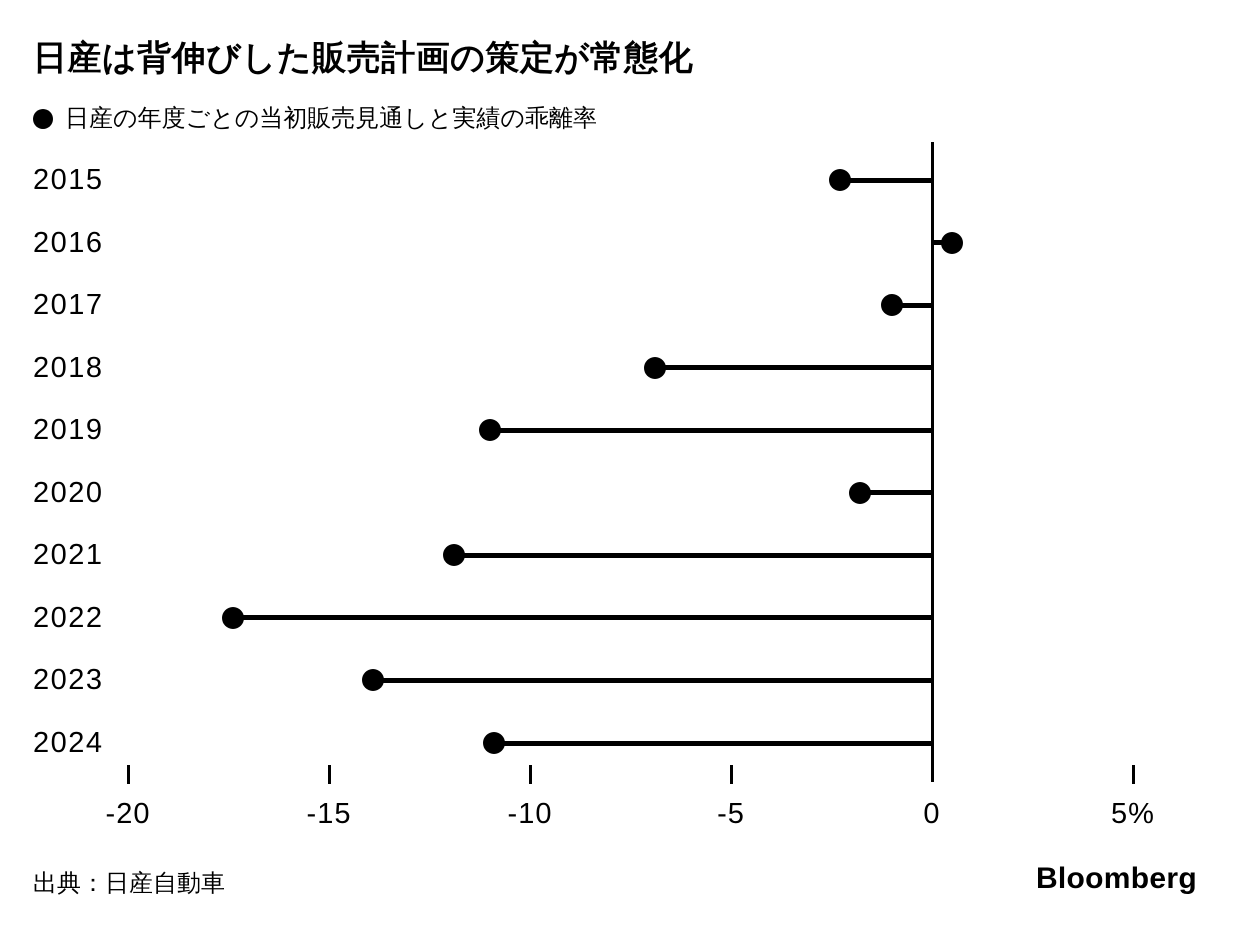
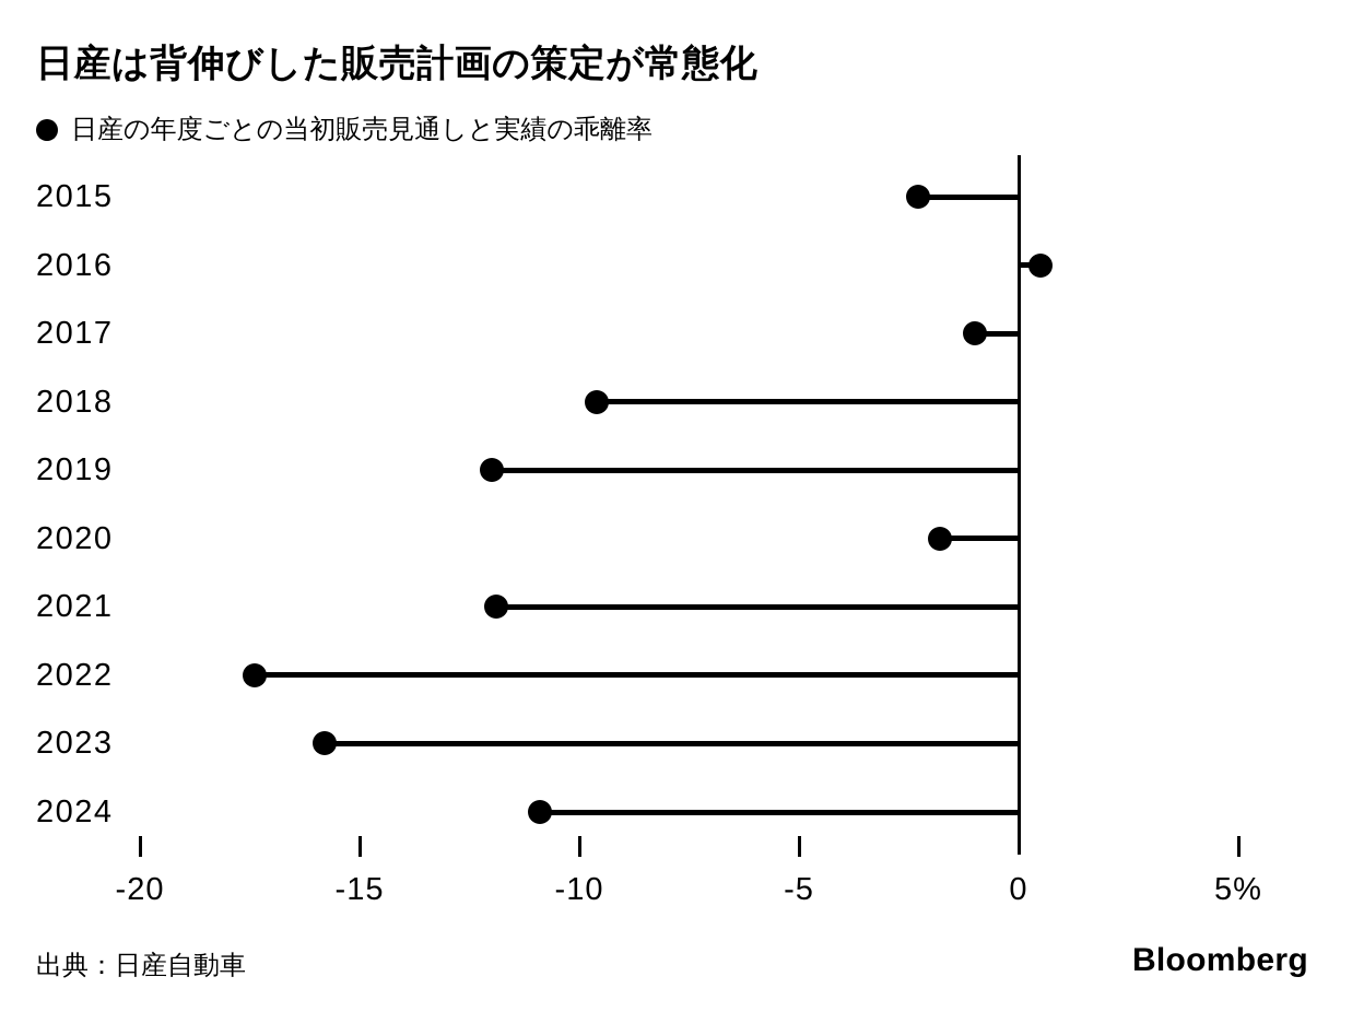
2018: -6.9% -> -9.6%
2019: -11.0% -> -12.0%
2023: -13.9% -> -15.8%
